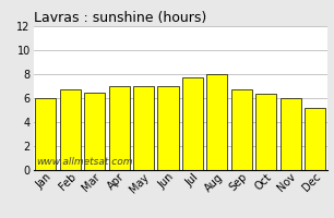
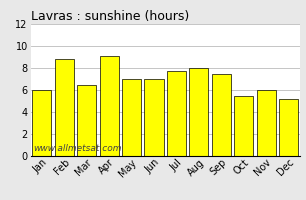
Feb: 6.7 -> 8.8
Apr: 7.0 -> 9.1
Sep: 6.7 -> 7.5
Oct: 6.4 -> 5.5
